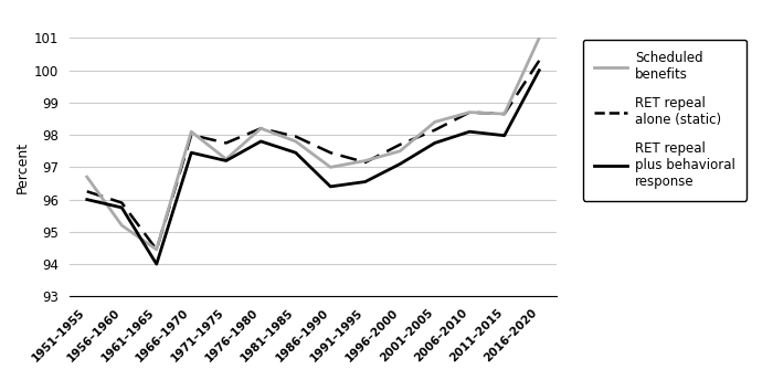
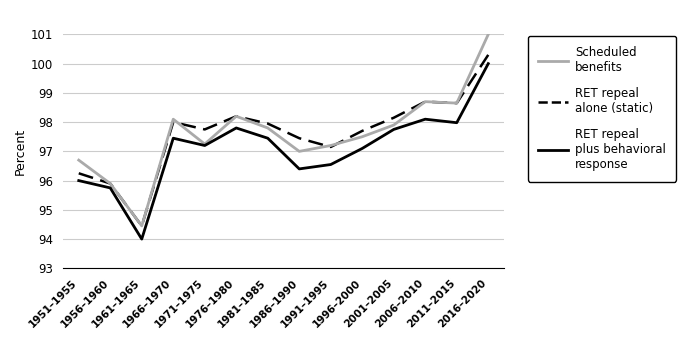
Scheduled benefits/1956–1960: 95.20 -> 95.90
Scheduled benefits/2001–2005: 98.40 -> 97.90
